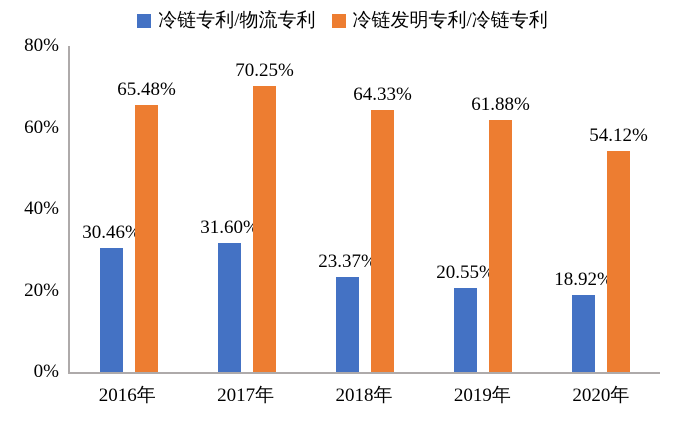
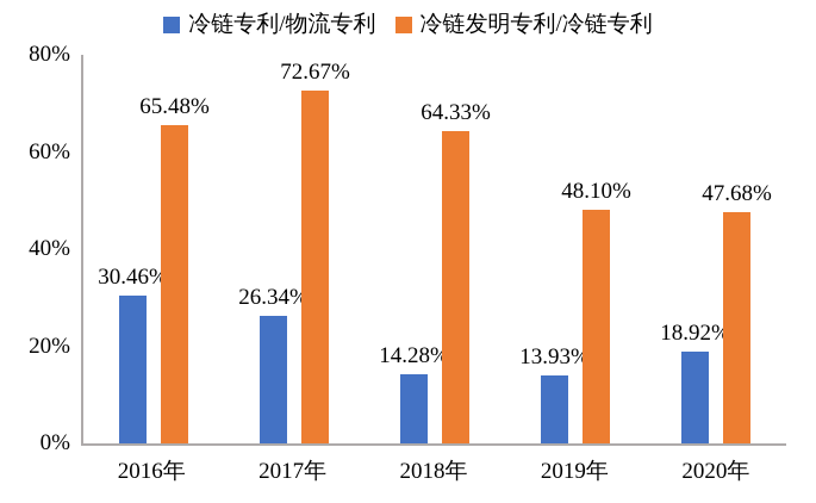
冷链专利/物流专利/2017年: 31.60% -> 26.34%
冷链发明专利/冷链专利/2017年: 70.25% -> 72.67%
冷链专利/物流专利/2018年: 23.37% -> 14.28%
冷链专利/物流专利/2019年: 20.55% -> 13.93%
冷链发明专利/冷链专利/2019年: 61.88% -> 48.10%
冷链发明专利/冷链专利/2020年: 54.12% -> 47.68%
